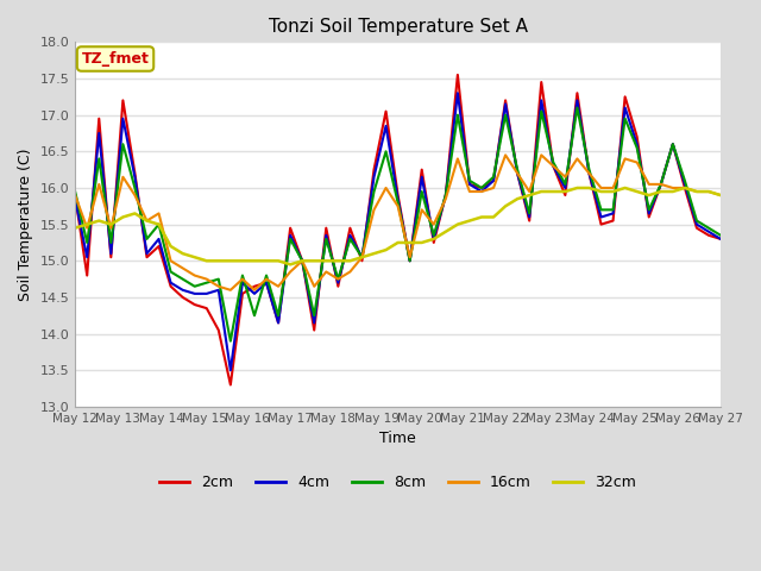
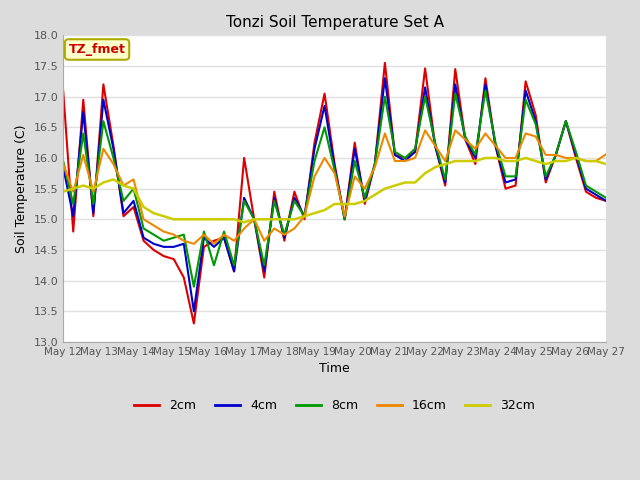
2cm/May 12: 15.90 -> 17.10
2cm/May 17: 15.45 -> 16.00
2cm/May 22: 17.20 -> 17.46
16cm/May 27: 15.90 -> 16.06
